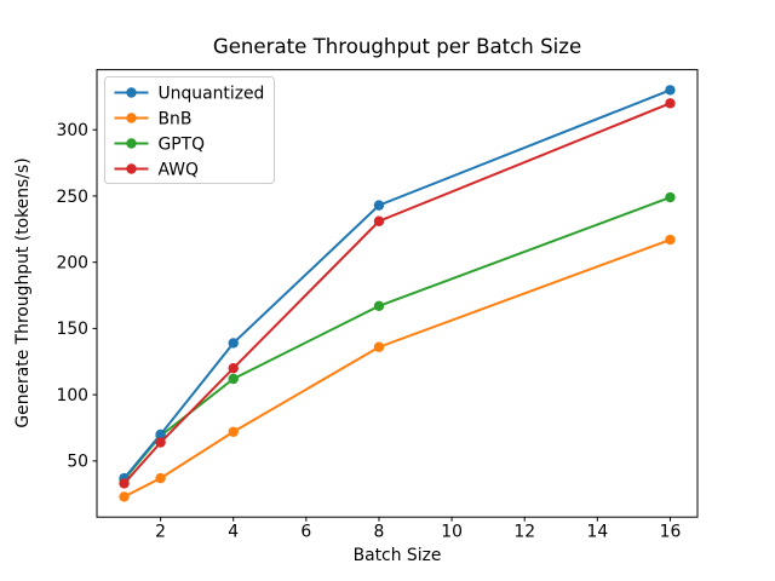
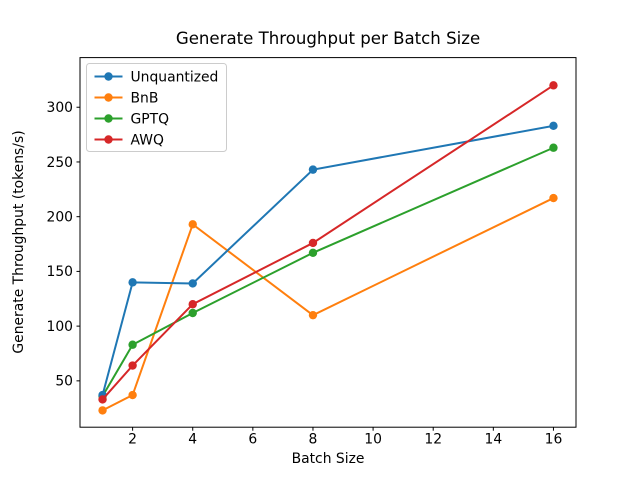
Unquantized/2: 70 -> 140
GPTQ/2: 69 -> 83
BnB/4: 72 -> 193
BnB/8: 136 -> 110
AWQ/8: 231 -> 176
Unquantized/16: 330 -> 283
GPTQ/16: 249 -> 263
